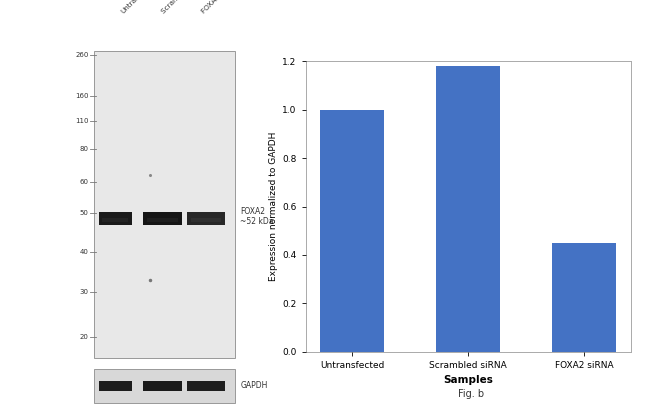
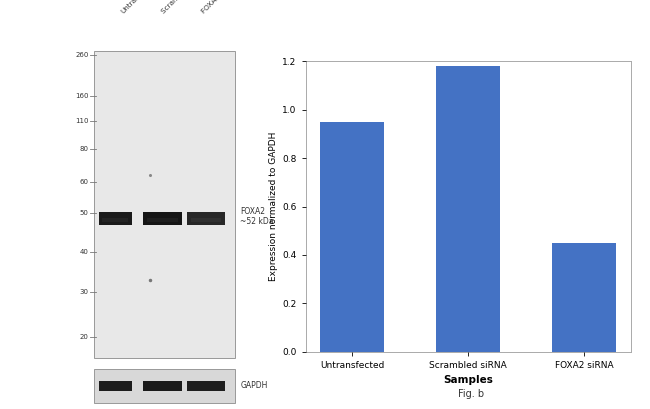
Untransfected: 1.00 -> 0.95
